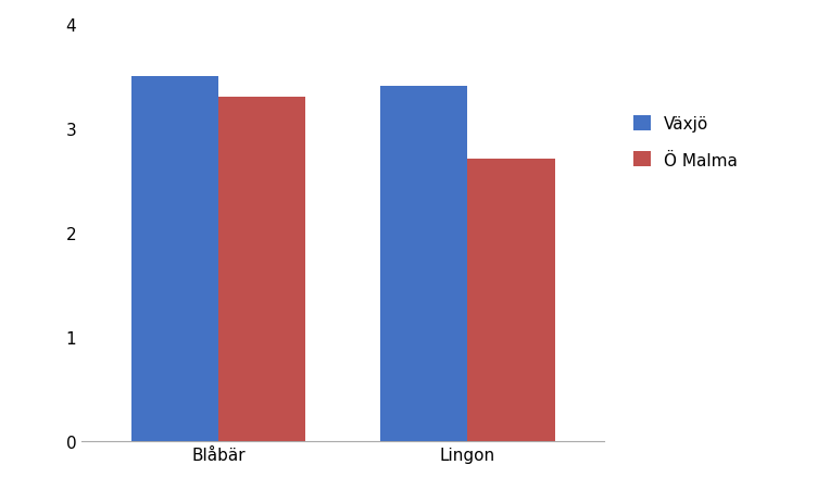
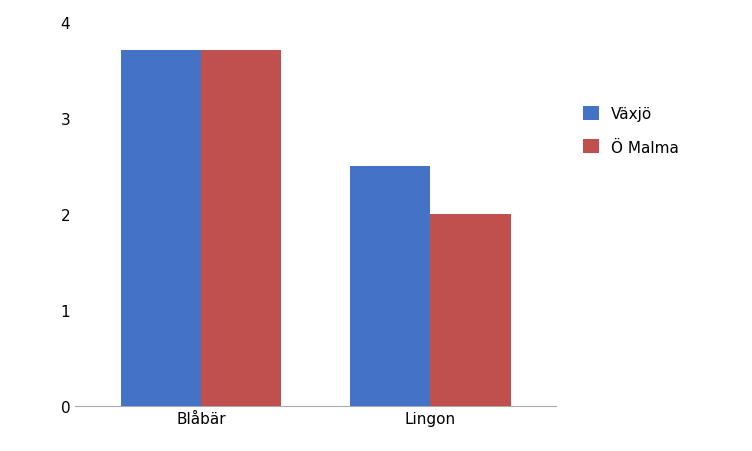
Växjö/Blåbär: 3.5 -> 3.7
Ö Malma/Blåbär: 3.3 -> 3.7
Växjö/Lingon: 3.4 -> 2.5
Ö Malma/Lingon: 2.7 -> 2.0
